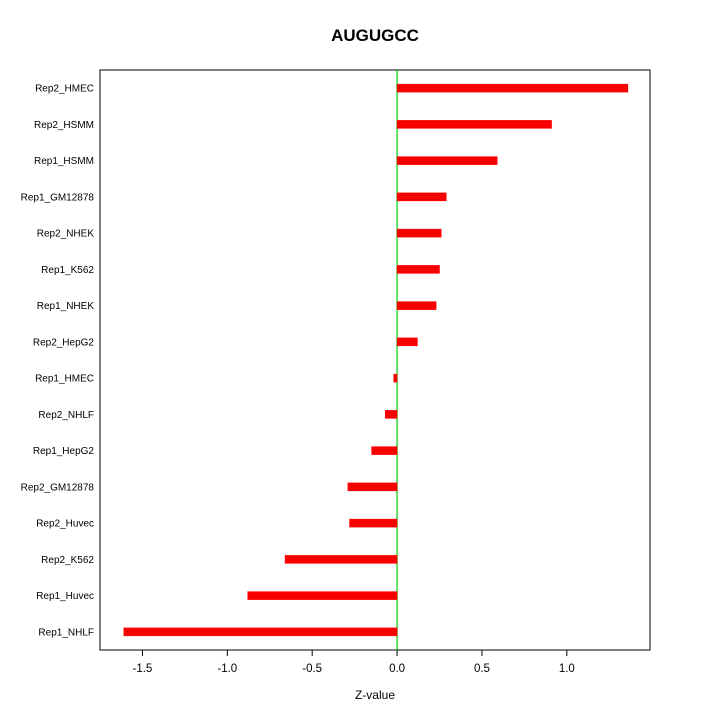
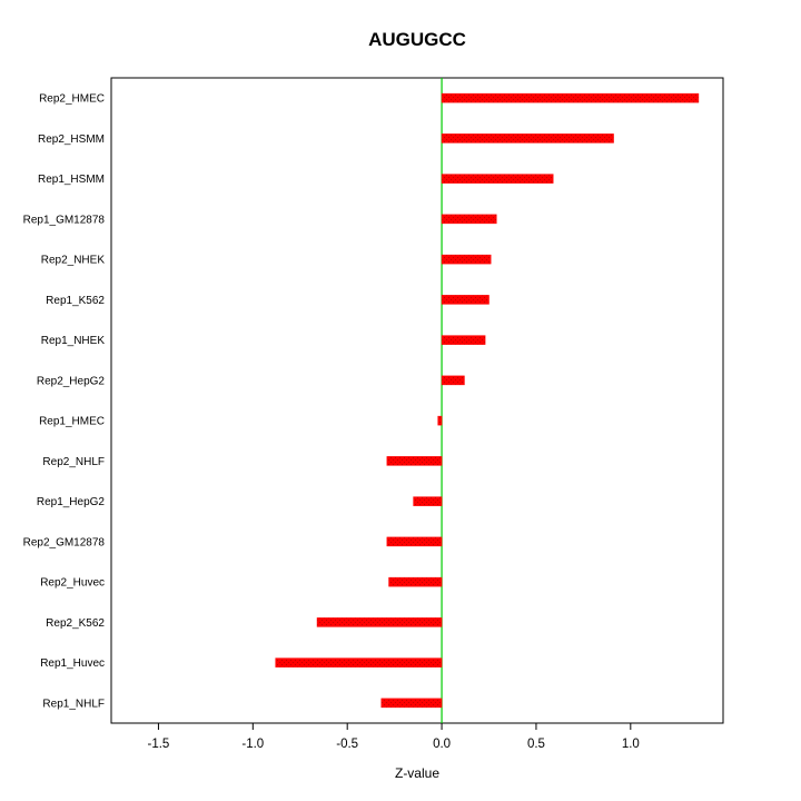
Rep2_NHLF: -0.07 -> -0.29
Rep1_NHLF: -1.61 -> -0.32
